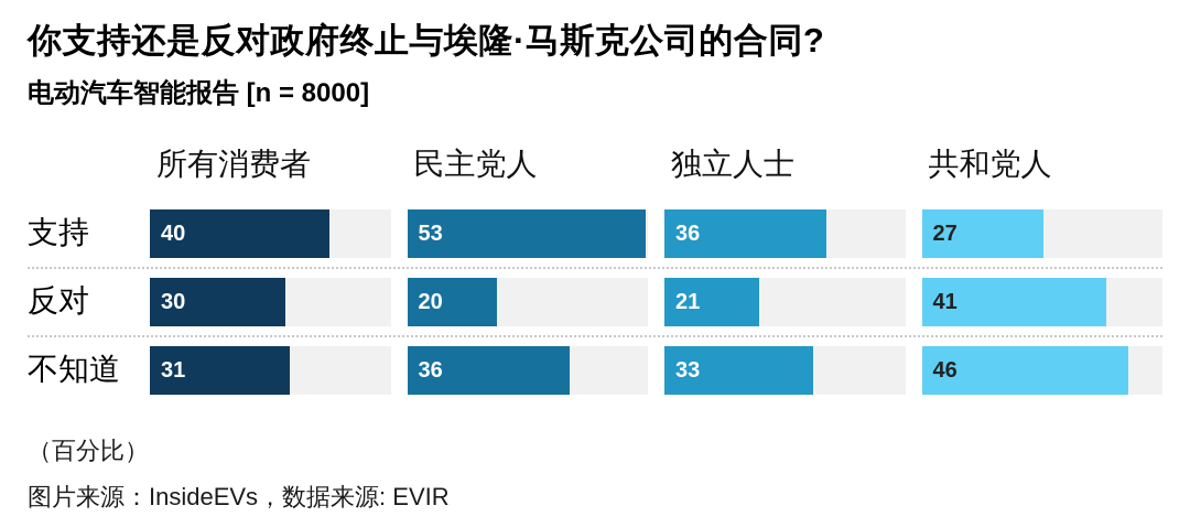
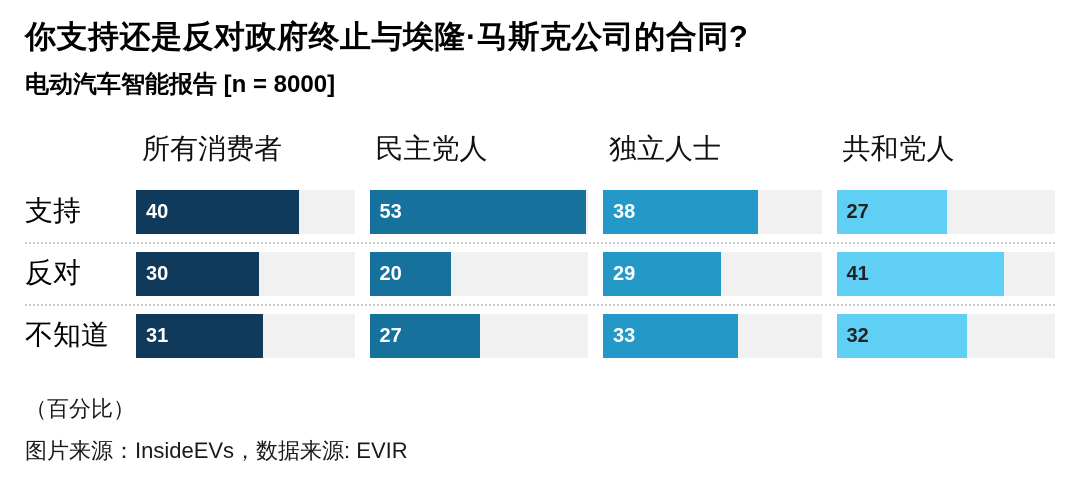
不知道/民主党人: 36 -> 27
支持/独立人士: 36 -> 38
反对/独立人士: 21 -> 29
不知道/共和党人: 46 -> 32
